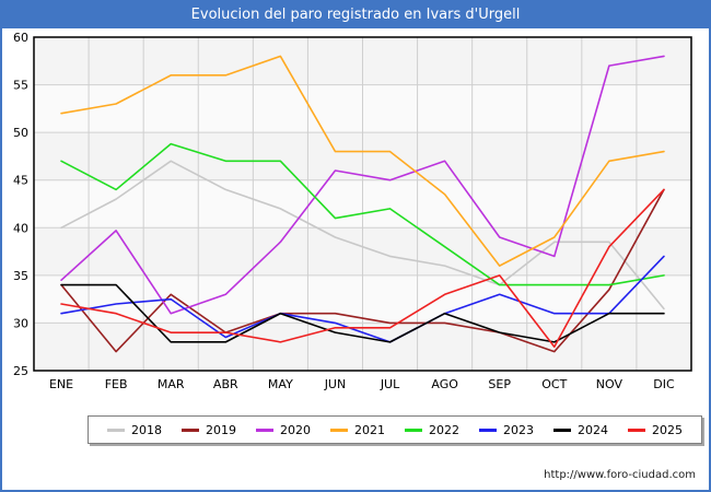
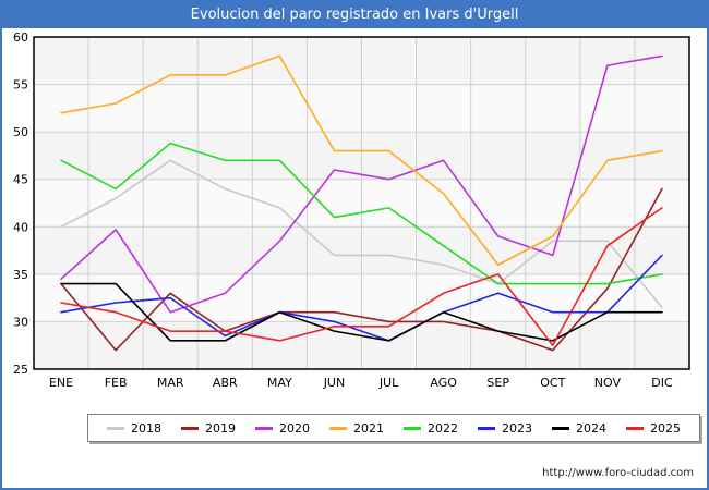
2018/JUN: 39 -> 37
2025/DIC: 44 -> 42
